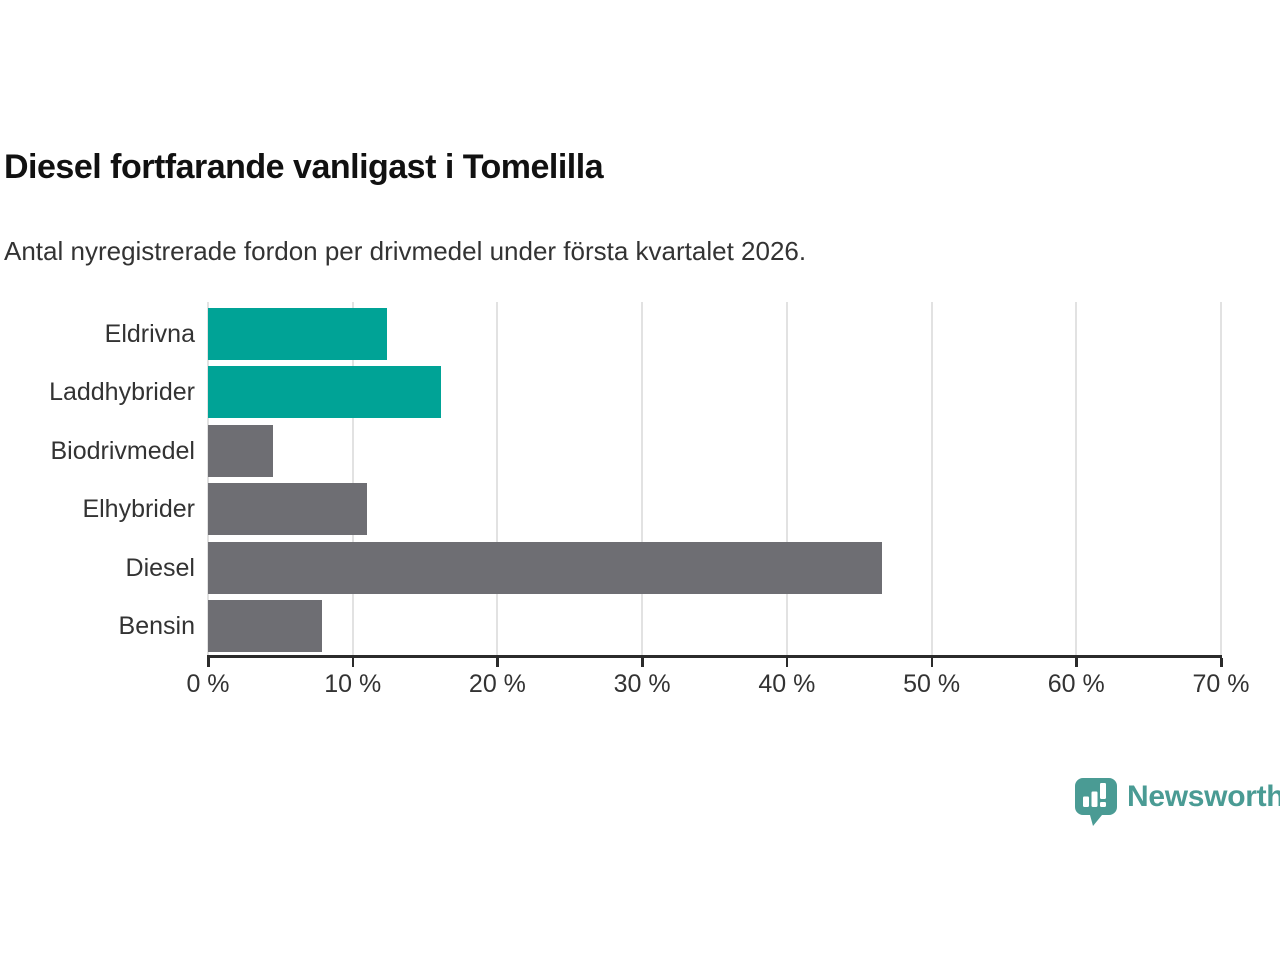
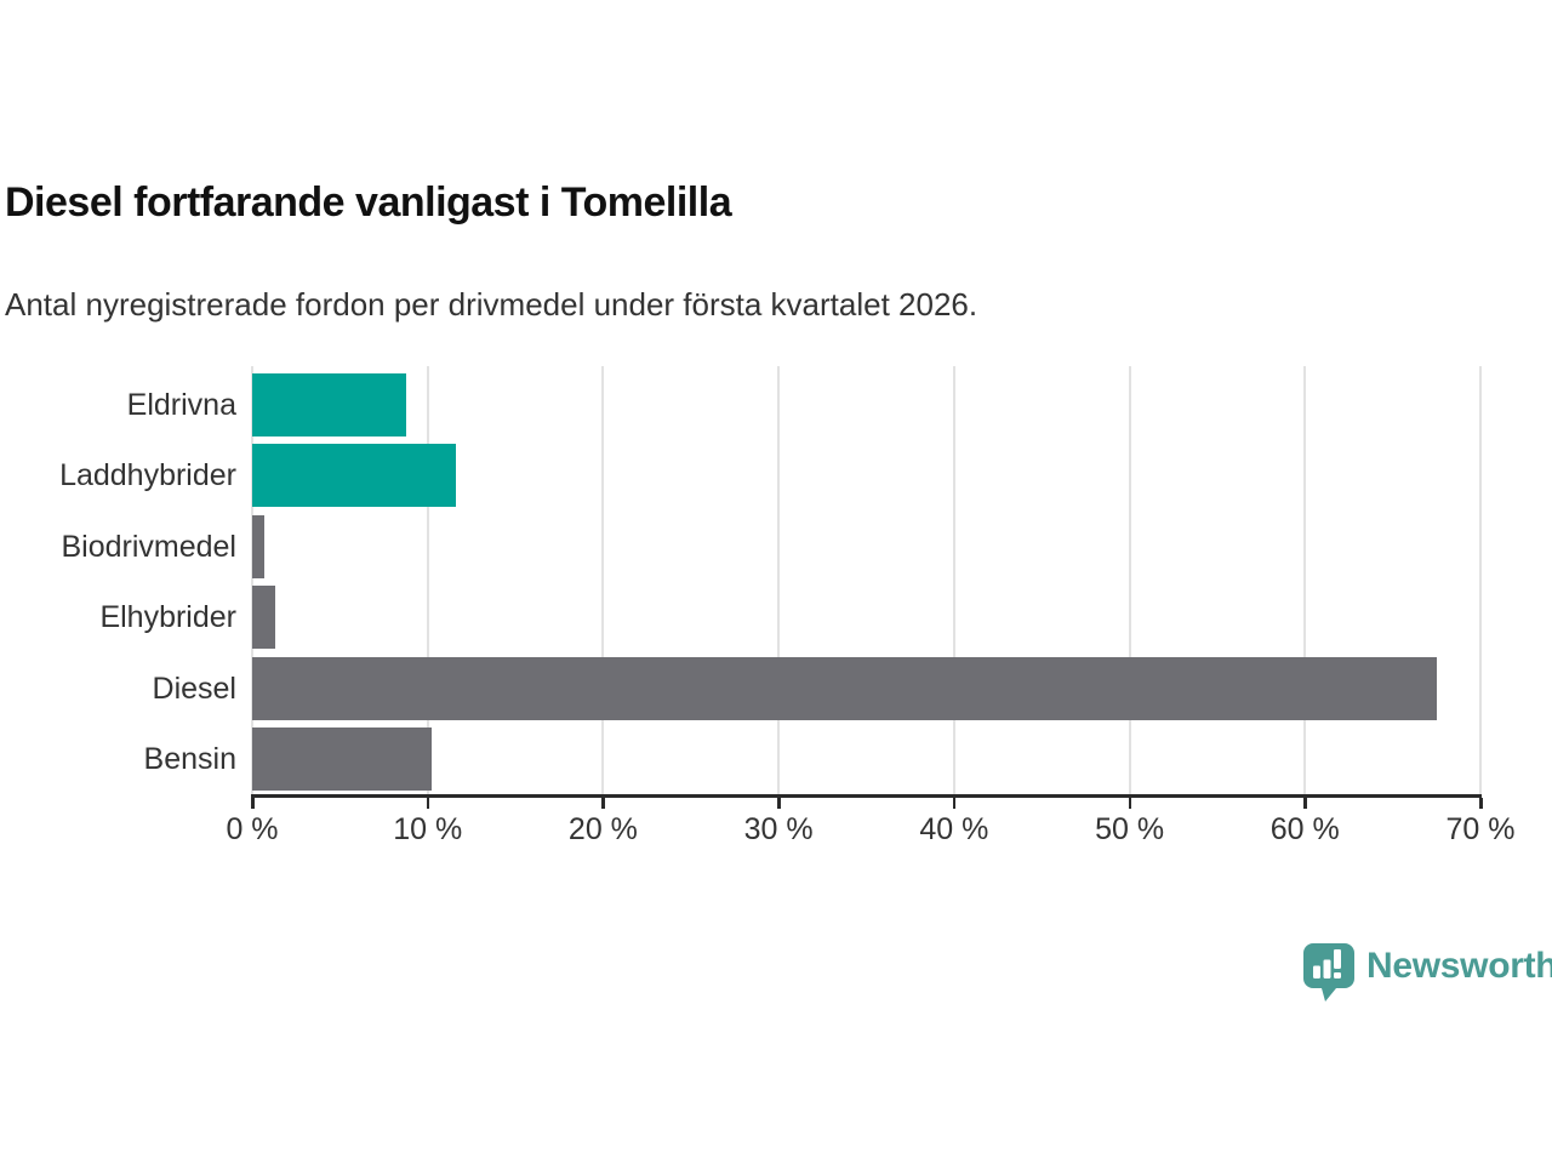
Eldrivna: 12.4% -> 8.8%
Laddhybrider: 16.1% -> 11.6%
Biodrivmedel: 4.5% -> 0.7%
Elhybrider: 11.0% -> 1.3%
Diesel: 46.6% -> 67.5%
Bensin: 7.9% -> 10.2%
